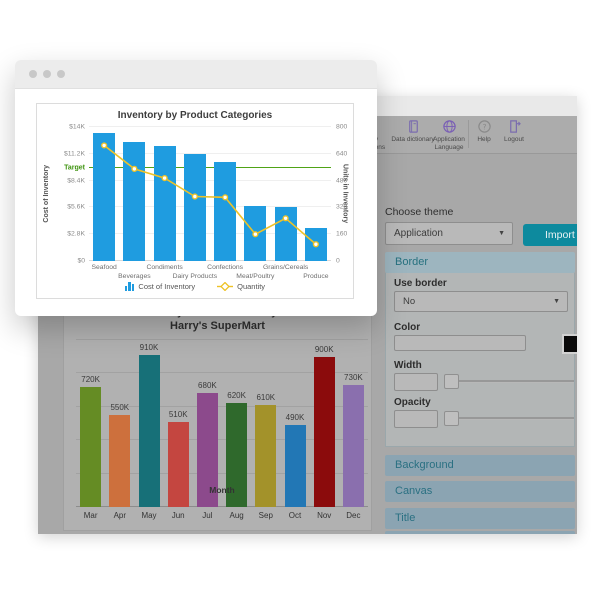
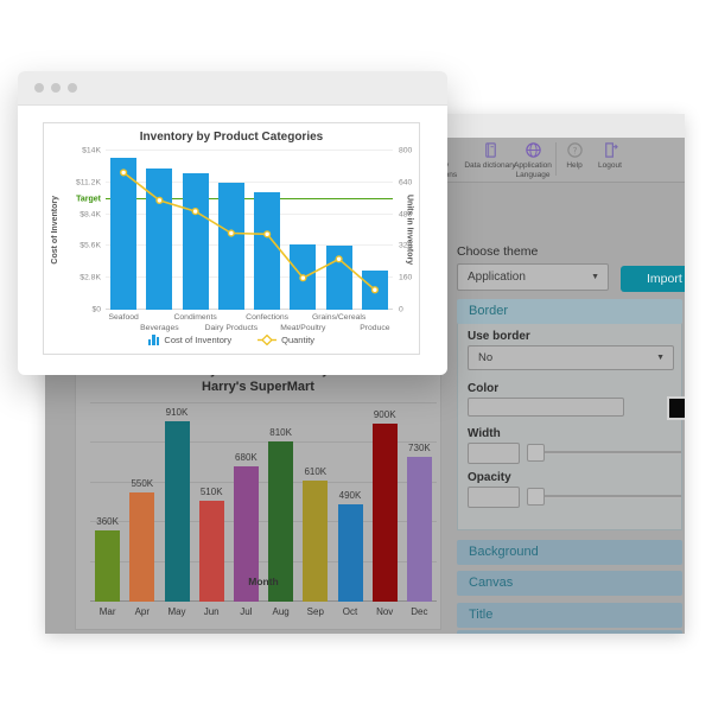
Monthly revenue for last year/Mar: 720K -> 360K
Monthly revenue for last year/Aug: 620K -> 810K
